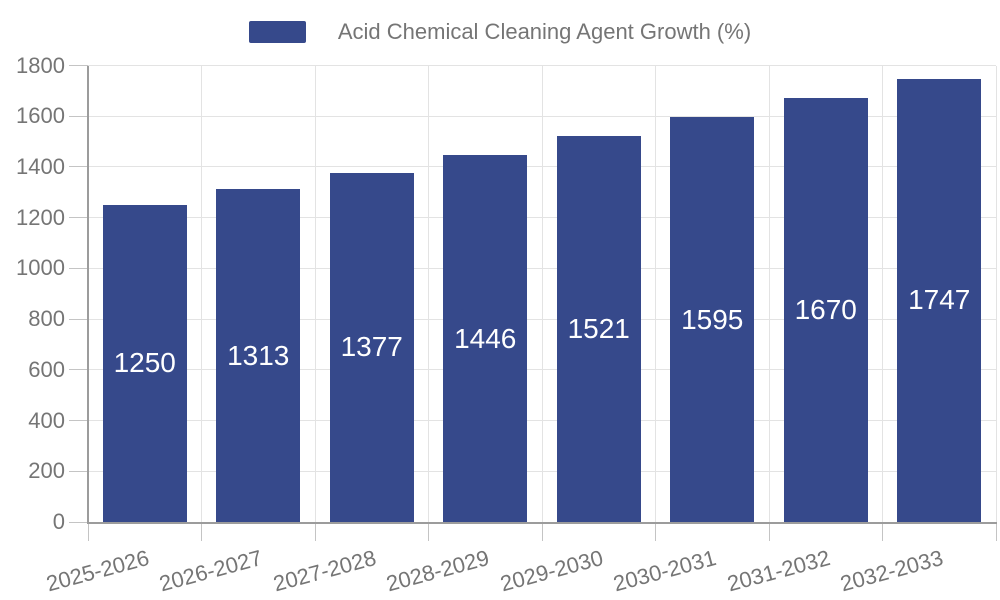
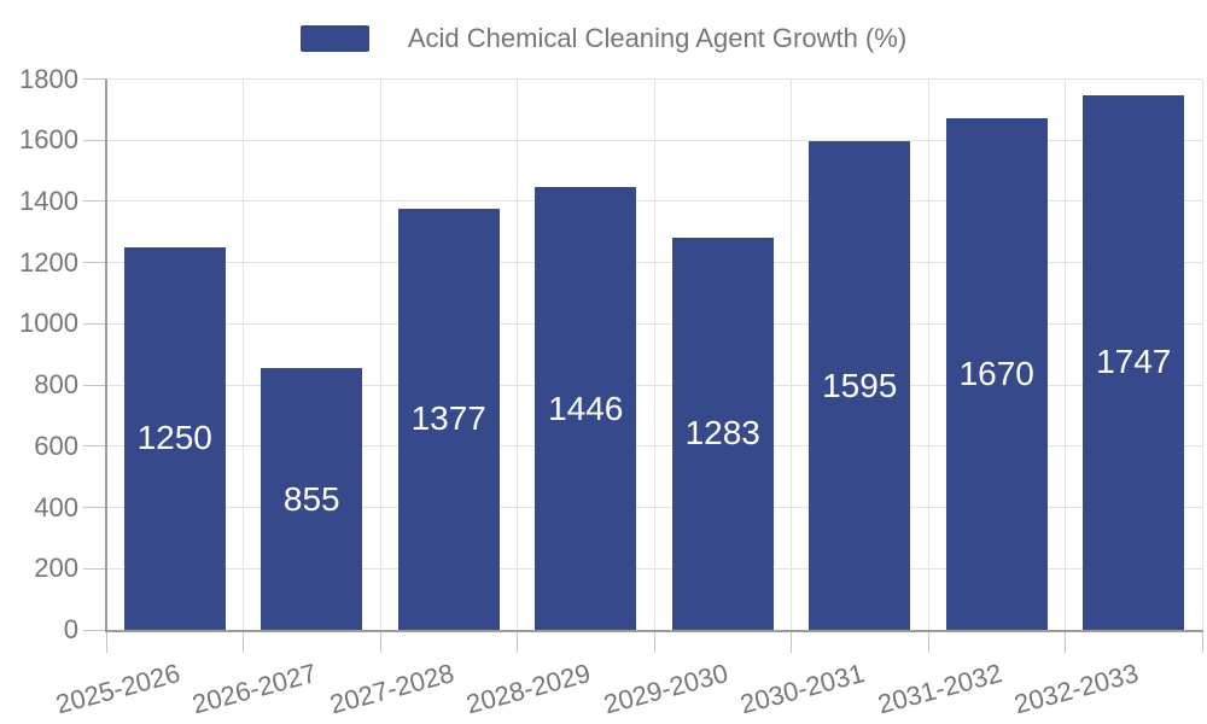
2026-2027: 1313 -> 855
2029-2030: 1521 -> 1283
